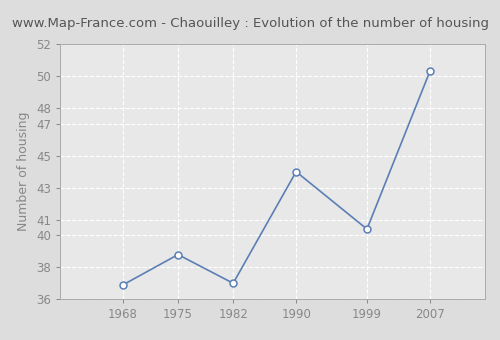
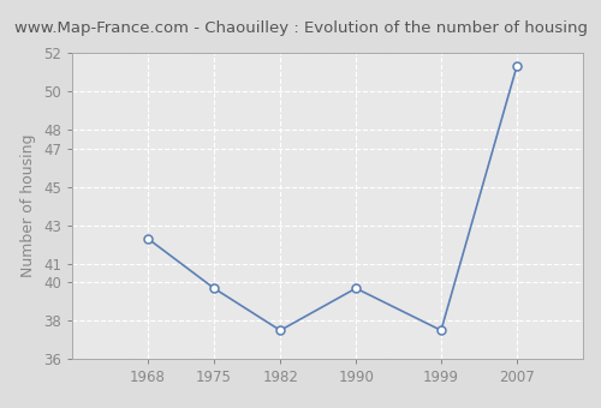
1968: 36.9 -> 42.3
1975: 38.8 -> 39.7
1982: 37.0 -> 37.5
1990: 44.0 -> 39.7
1999: 40.4 -> 37.5
2007: 50.3 -> 51.3
